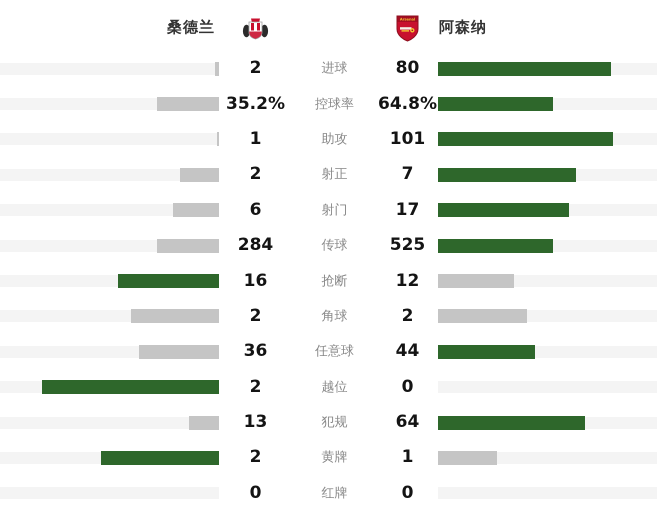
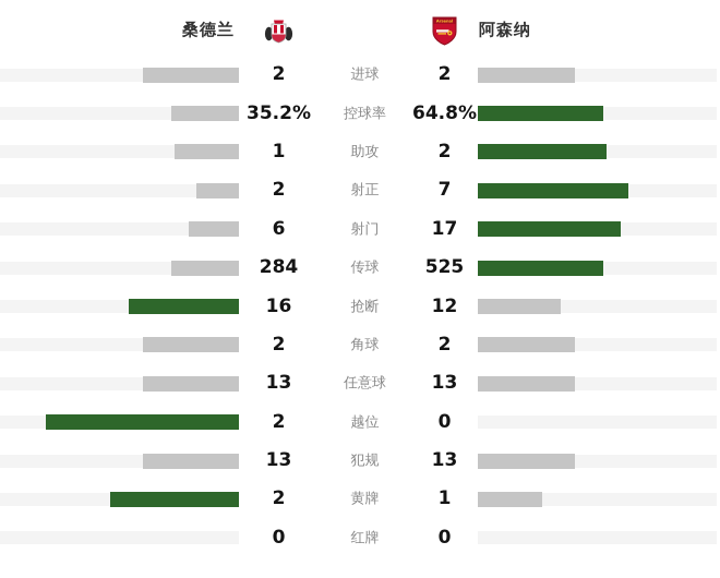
阿森纳/进球: 80 -> 2
阿森纳/助攻: 101 -> 2
桑德兰/任意球: 36 -> 13
阿森纳/任意球: 44 -> 13
阿森纳/犯规: 64 -> 13
